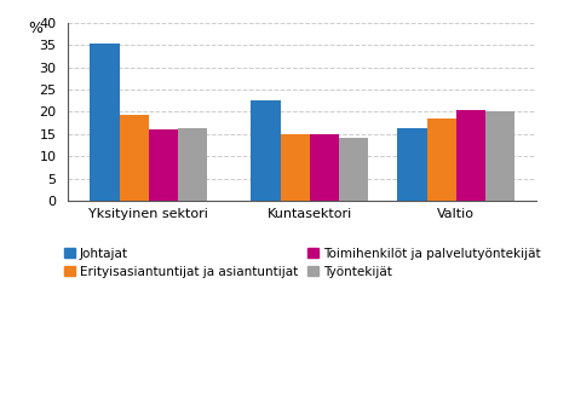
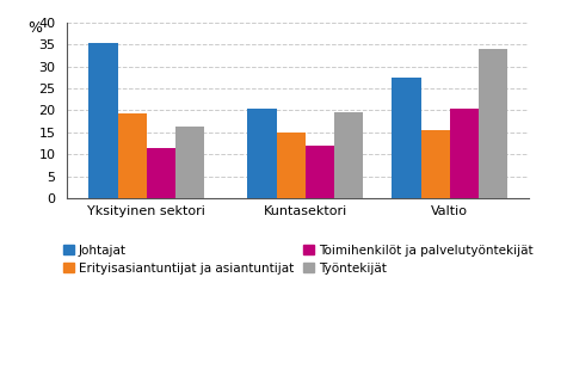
Toimihenkilöt ja palvelutyöntekijät/Yksityinen sektori: 16.1 -> 11.5
Johtajat/Kuntasektori: 22.7 -> 20.5
Toimihenkilöt ja palvelutyöntekijät/Kuntasektori: 14.9 -> 12.0
Työntekijät/Kuntasektori: 14.2 -> 19.5
Johtajat/Valtio: 16.4 -> 27.5
Erityisasiantuntijat ja asiantuntijat/Valtio: 18.6 -> 15.5
Työntekijät/Valtio: 20.1 -> 34.0
